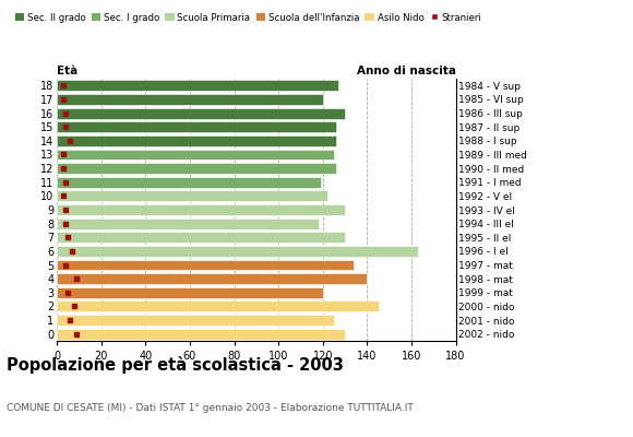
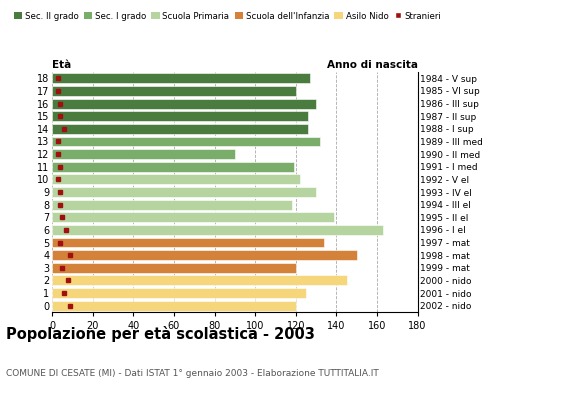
13: 125 -> 132
12: 126 -> 90
7: 130 -> 139
4: 140 -> 150
0: 130 -> 120
